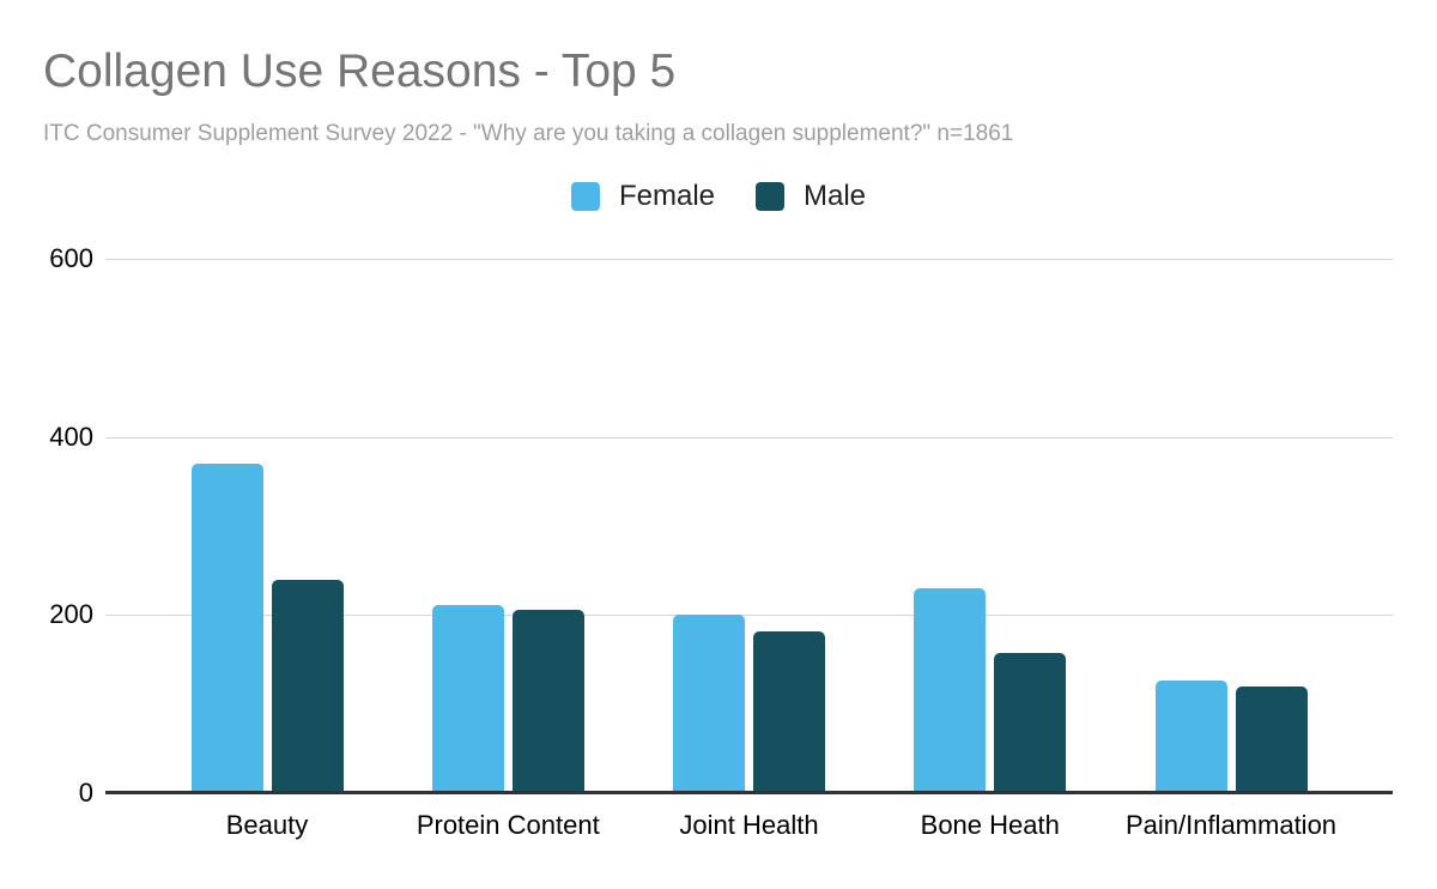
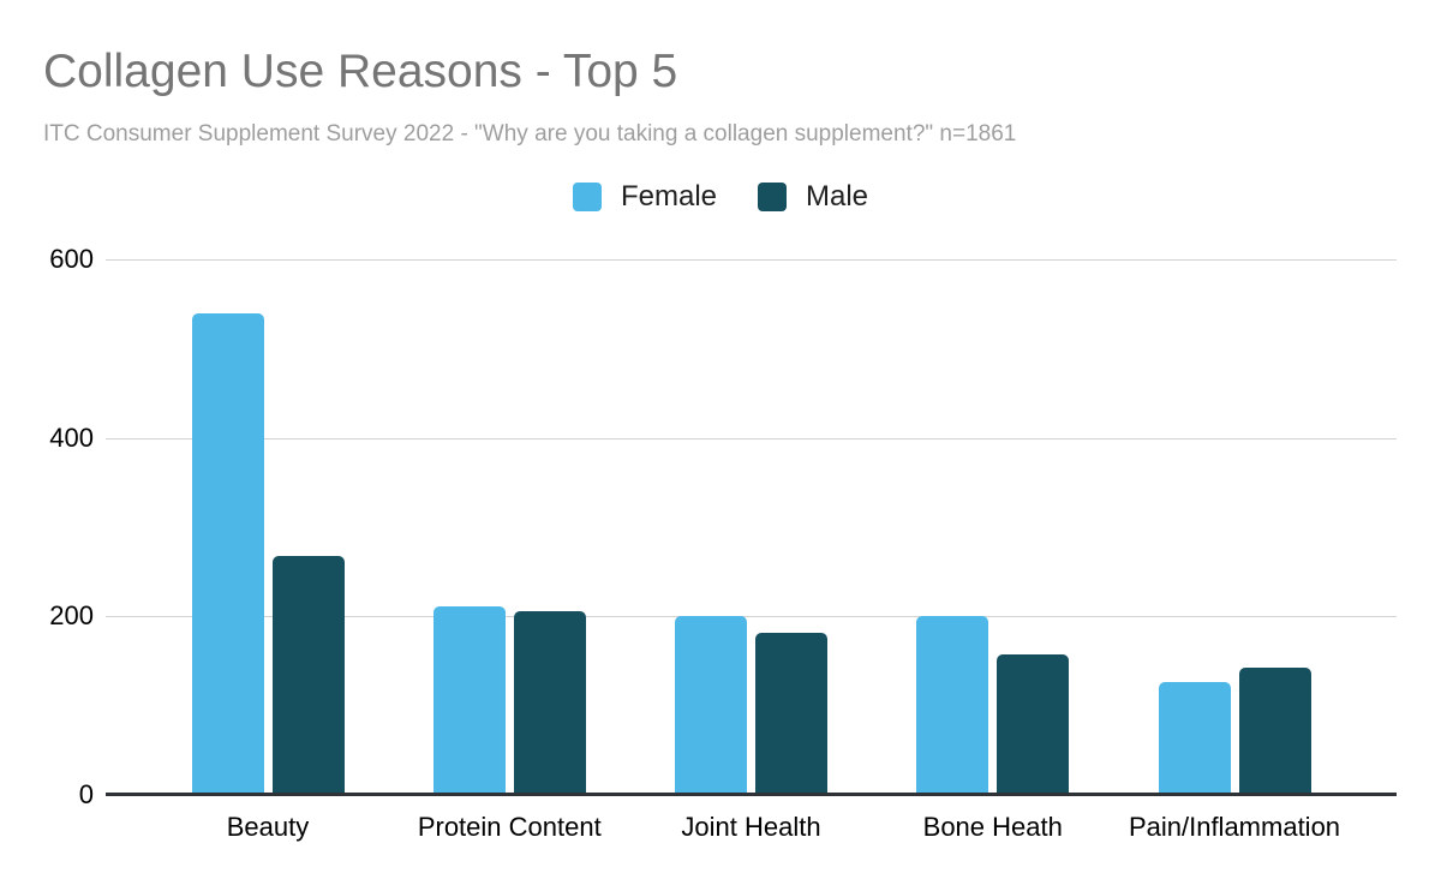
Female/Beauty: 370 -> 540
Male/Beauty: 240 -> 270
Female/Bone Heath: 230 -> 200
Male/Pain/Inflammation: 120 -> 140
